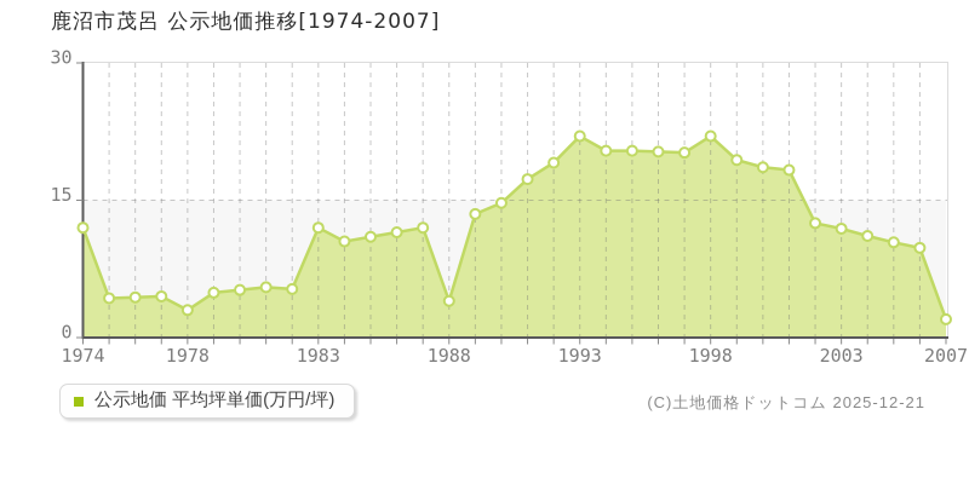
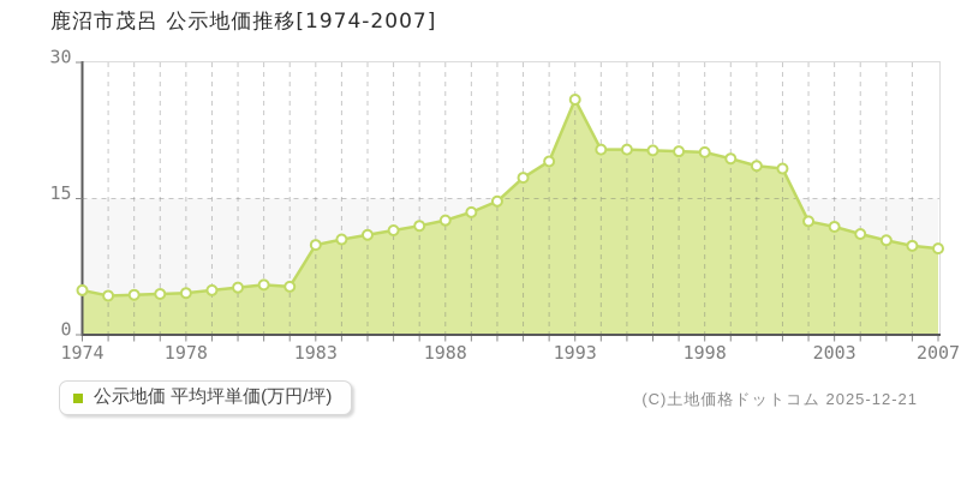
1974: 12 -> 5
1978: 3 -> 5
1983: 12 -> 10
1988: 4 -> 13
1993: 22 -> 26
1998: 22 -> 20
2007: 2 -> 10
